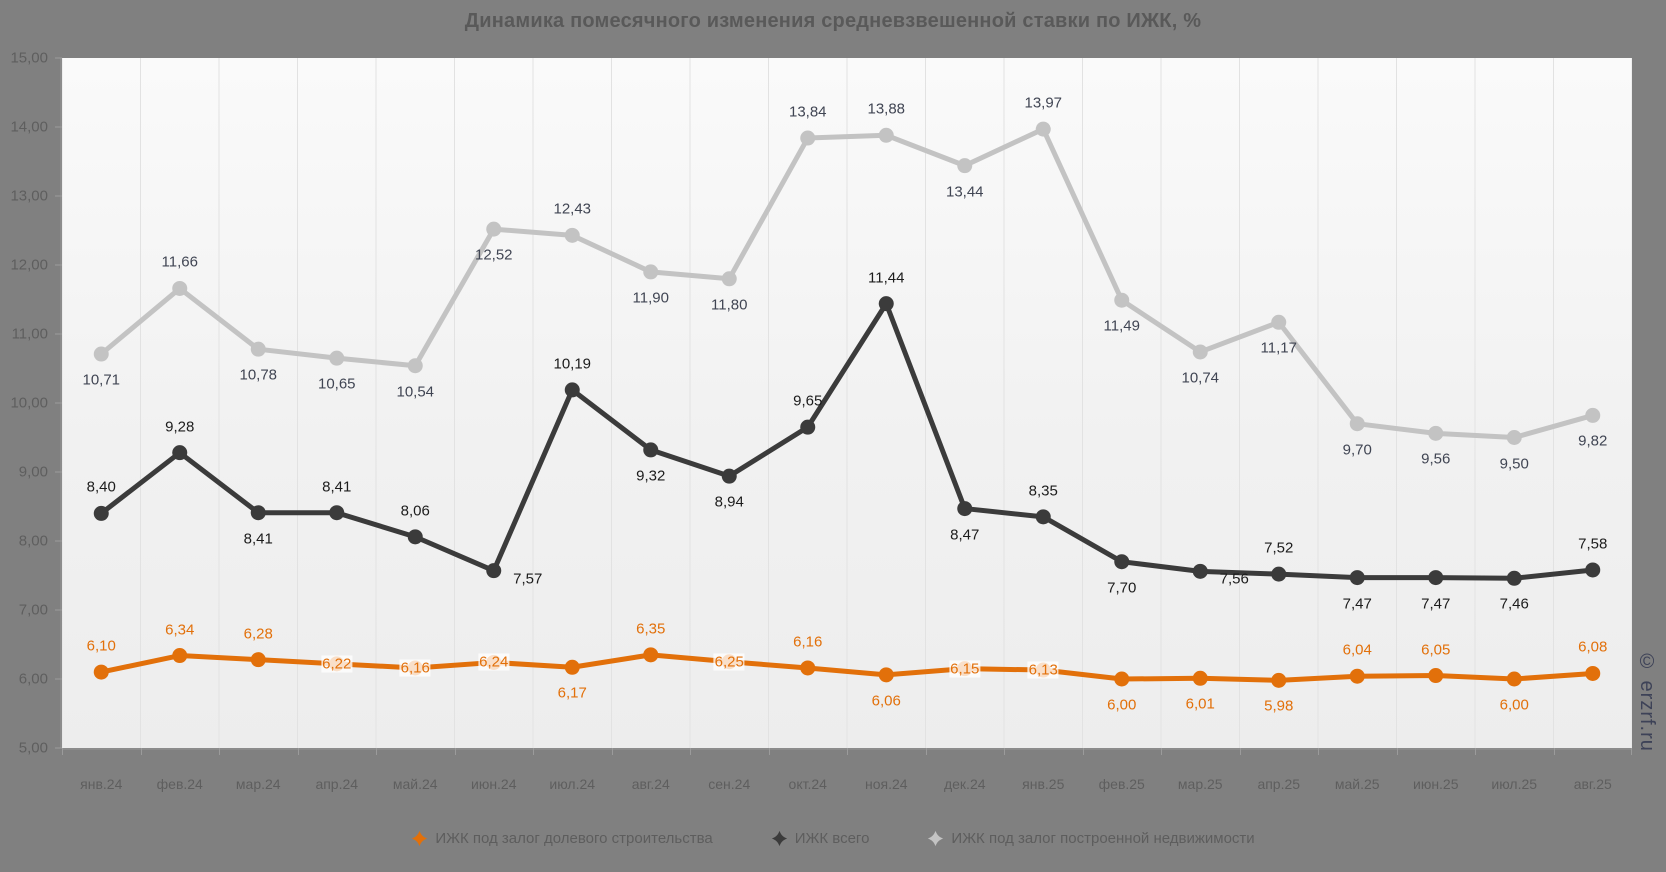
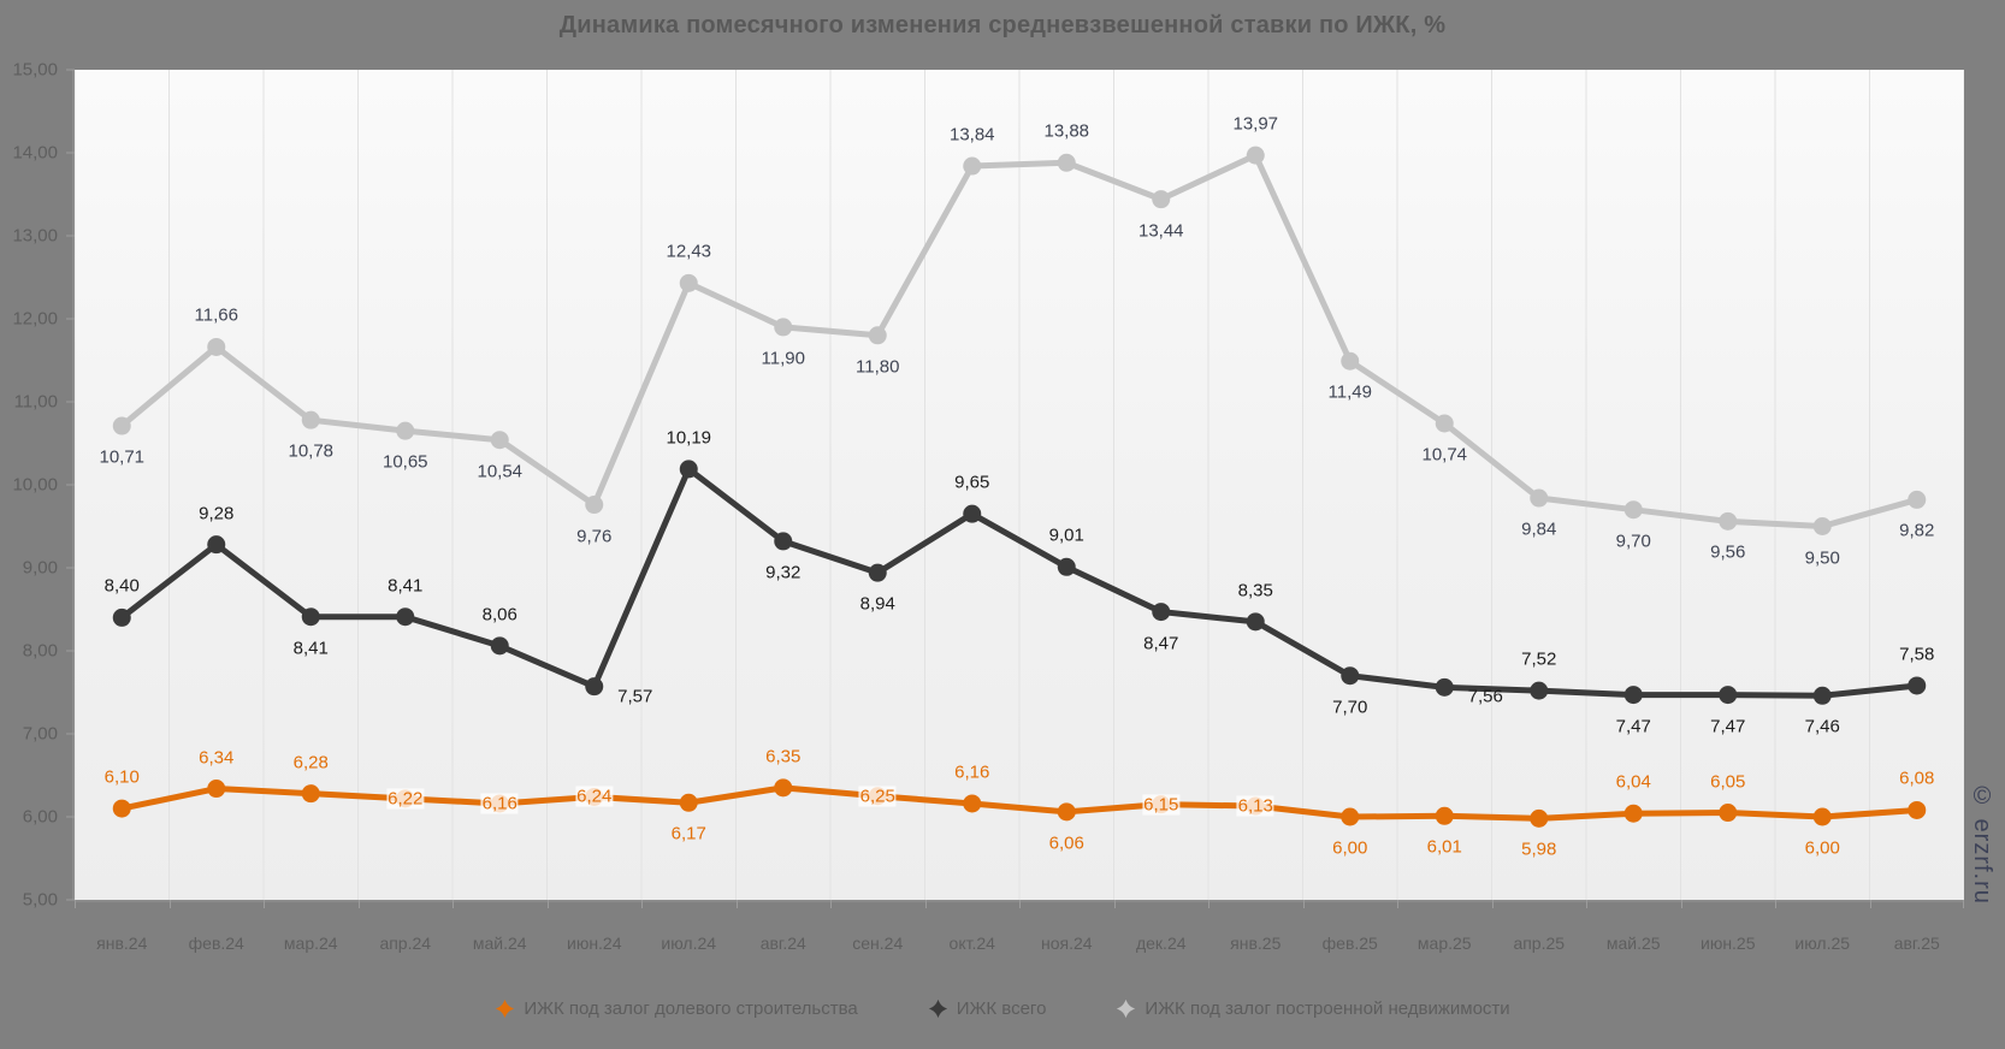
ИЖК под залог построенной недвижимости/июн.24: 12,52 -> 9,76
ИЖК всего/ноя.24: 11,44 -> 9,01
ИЖК под залог построенной недвижимости/апр.25: 11,17 -> 9,84
